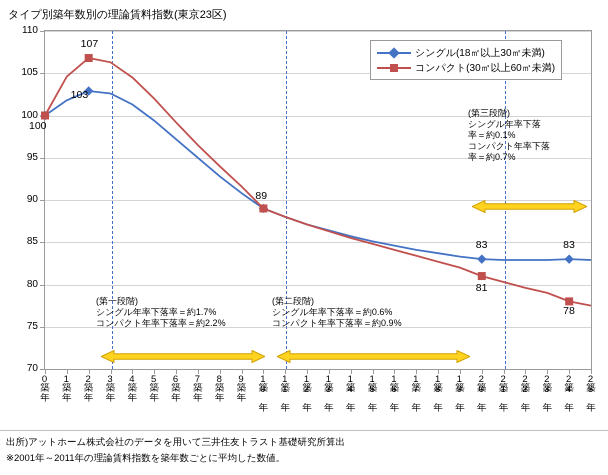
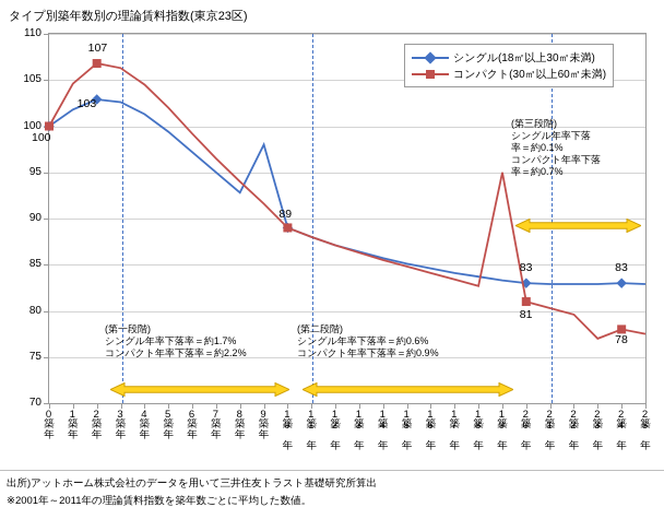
シングル(18㎡以上30㎡未満)/築9年: 91 -> 98
コンパクト(30㎡以上60㎡未満)/築19年: 82 -> 95
コンパクト(30㎡以上60㎡未満)/築23年: 79 -> 77
